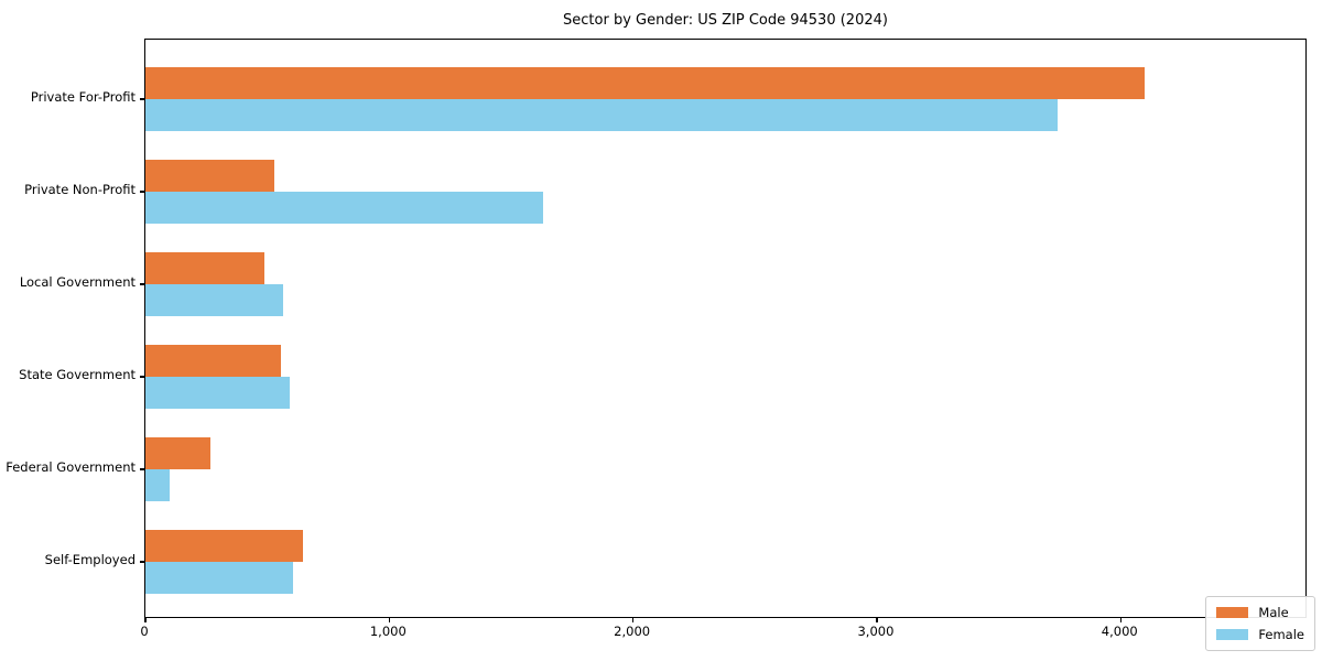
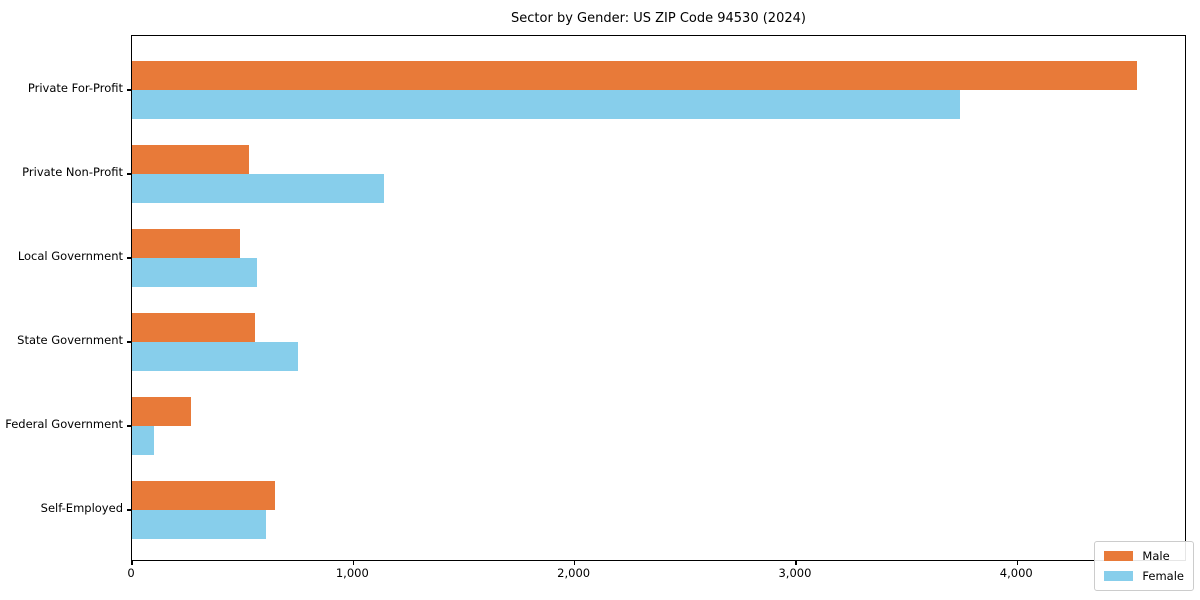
Male/Private For-Profit: 4100 -> 4540
Female/Private Non-Profit: 1630 -> 1140
Female/State Government: 590 -> 750
